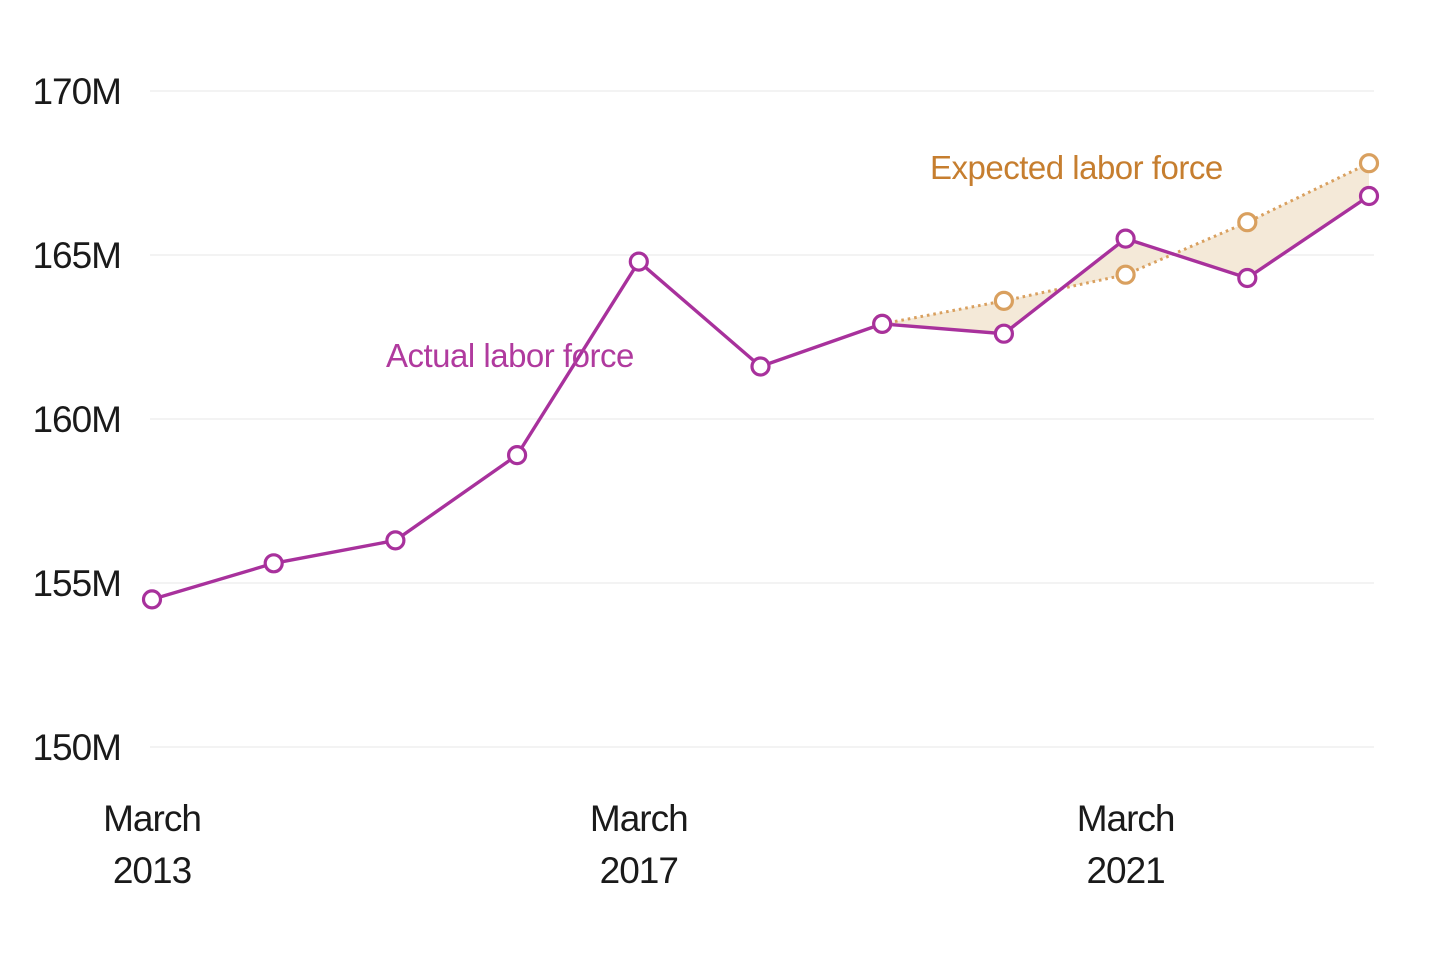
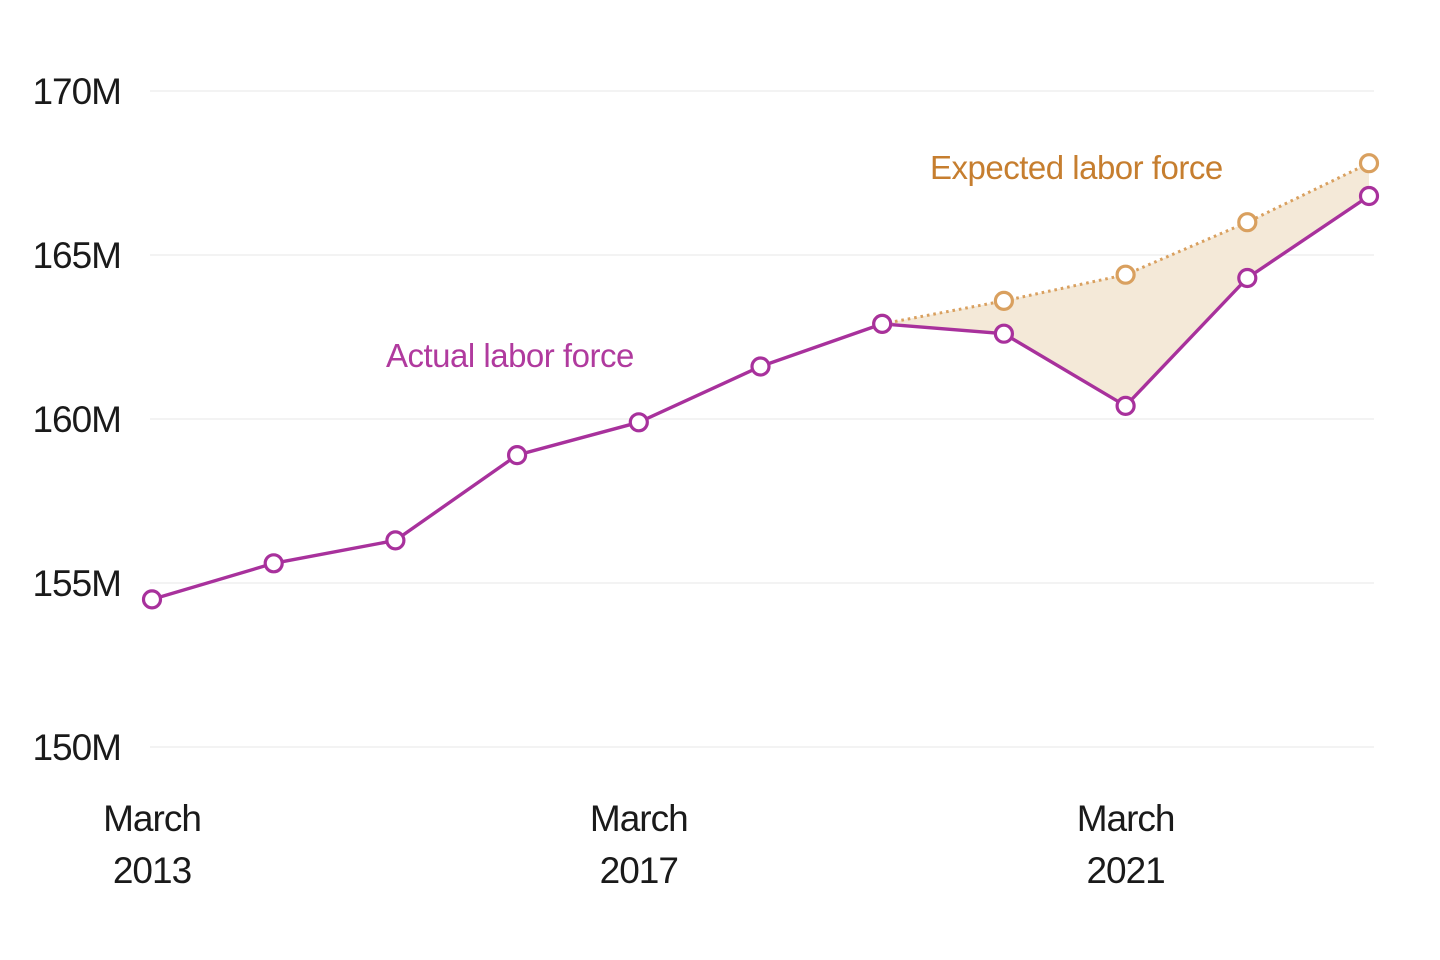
Actual labor force/2017: 164.8M -> 159.9M
Actual labor force/2021: 165.5M -> 160.4M
